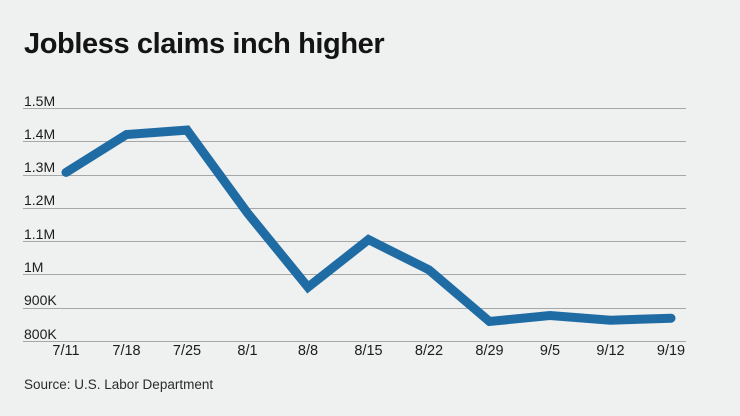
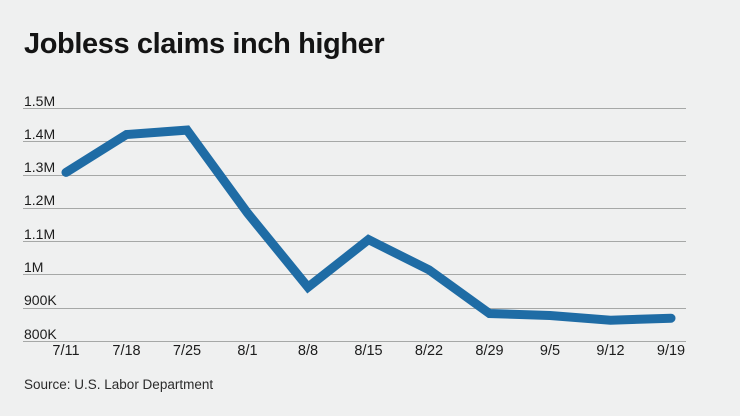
8/29: 0.86M -> 0.88M
